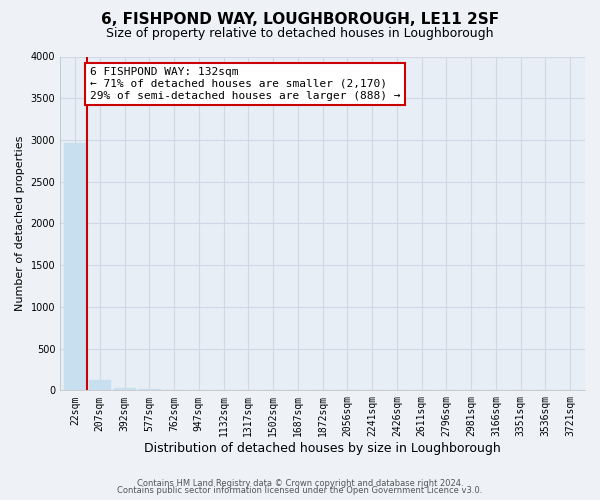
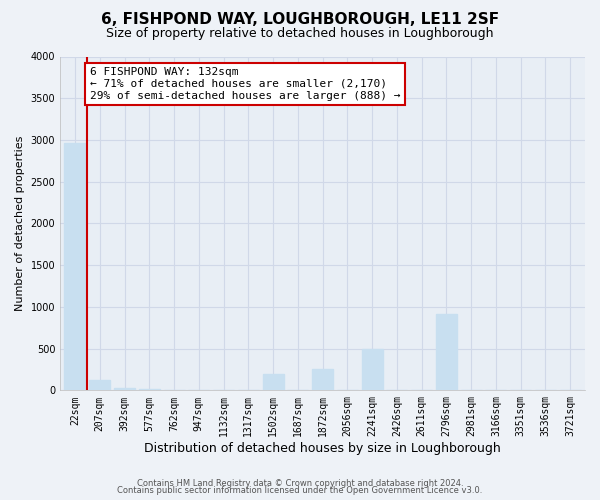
1502sqm: 0 -> 200
1872sqm: 0 -> 260
2241sqm: 0 -> 500
2796sqm: 0 -> 920
